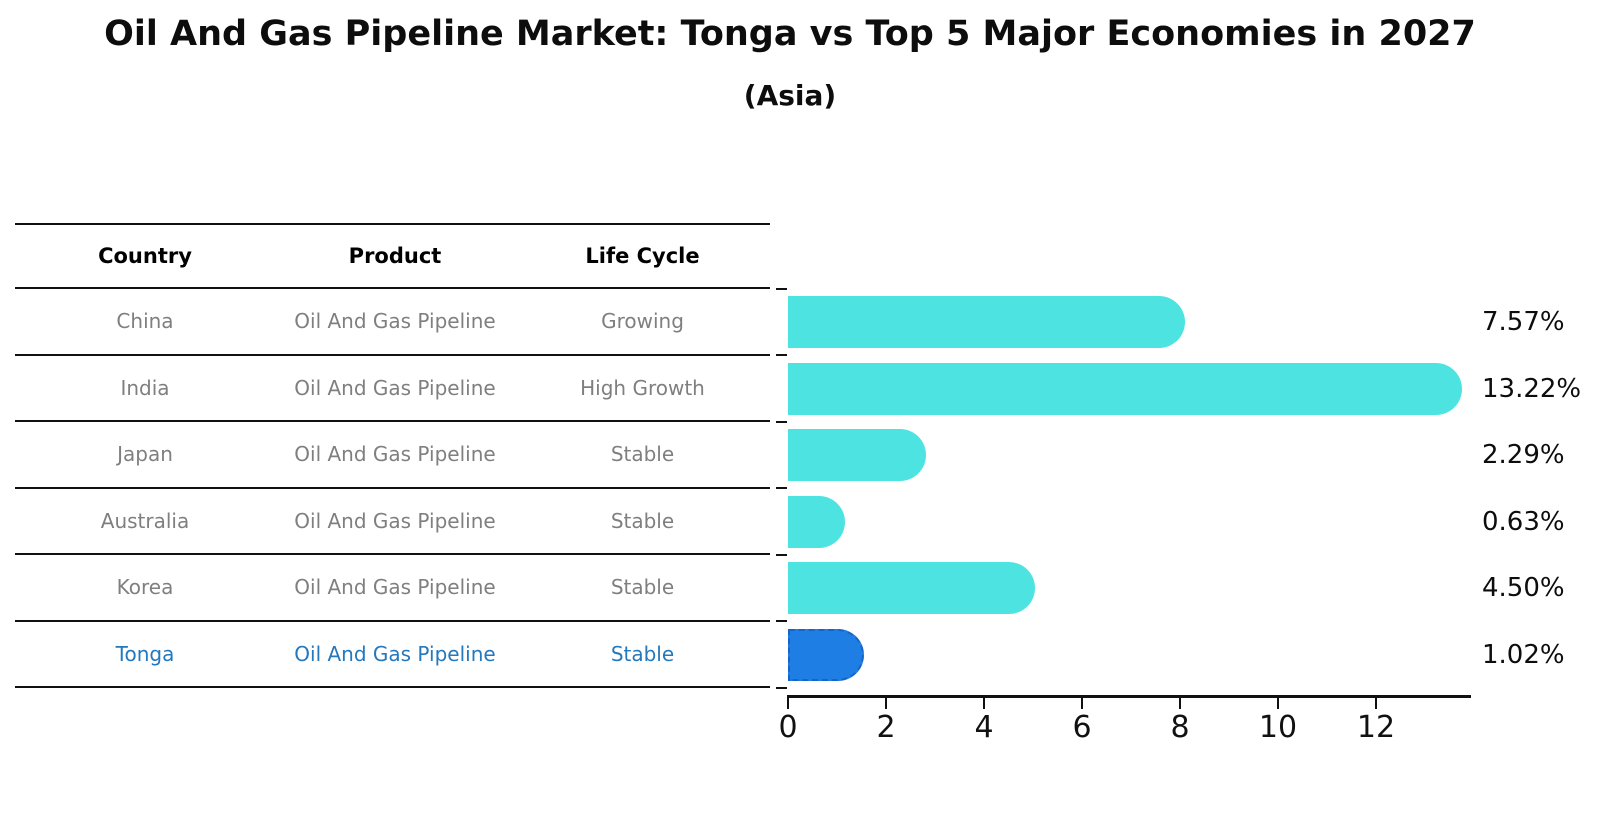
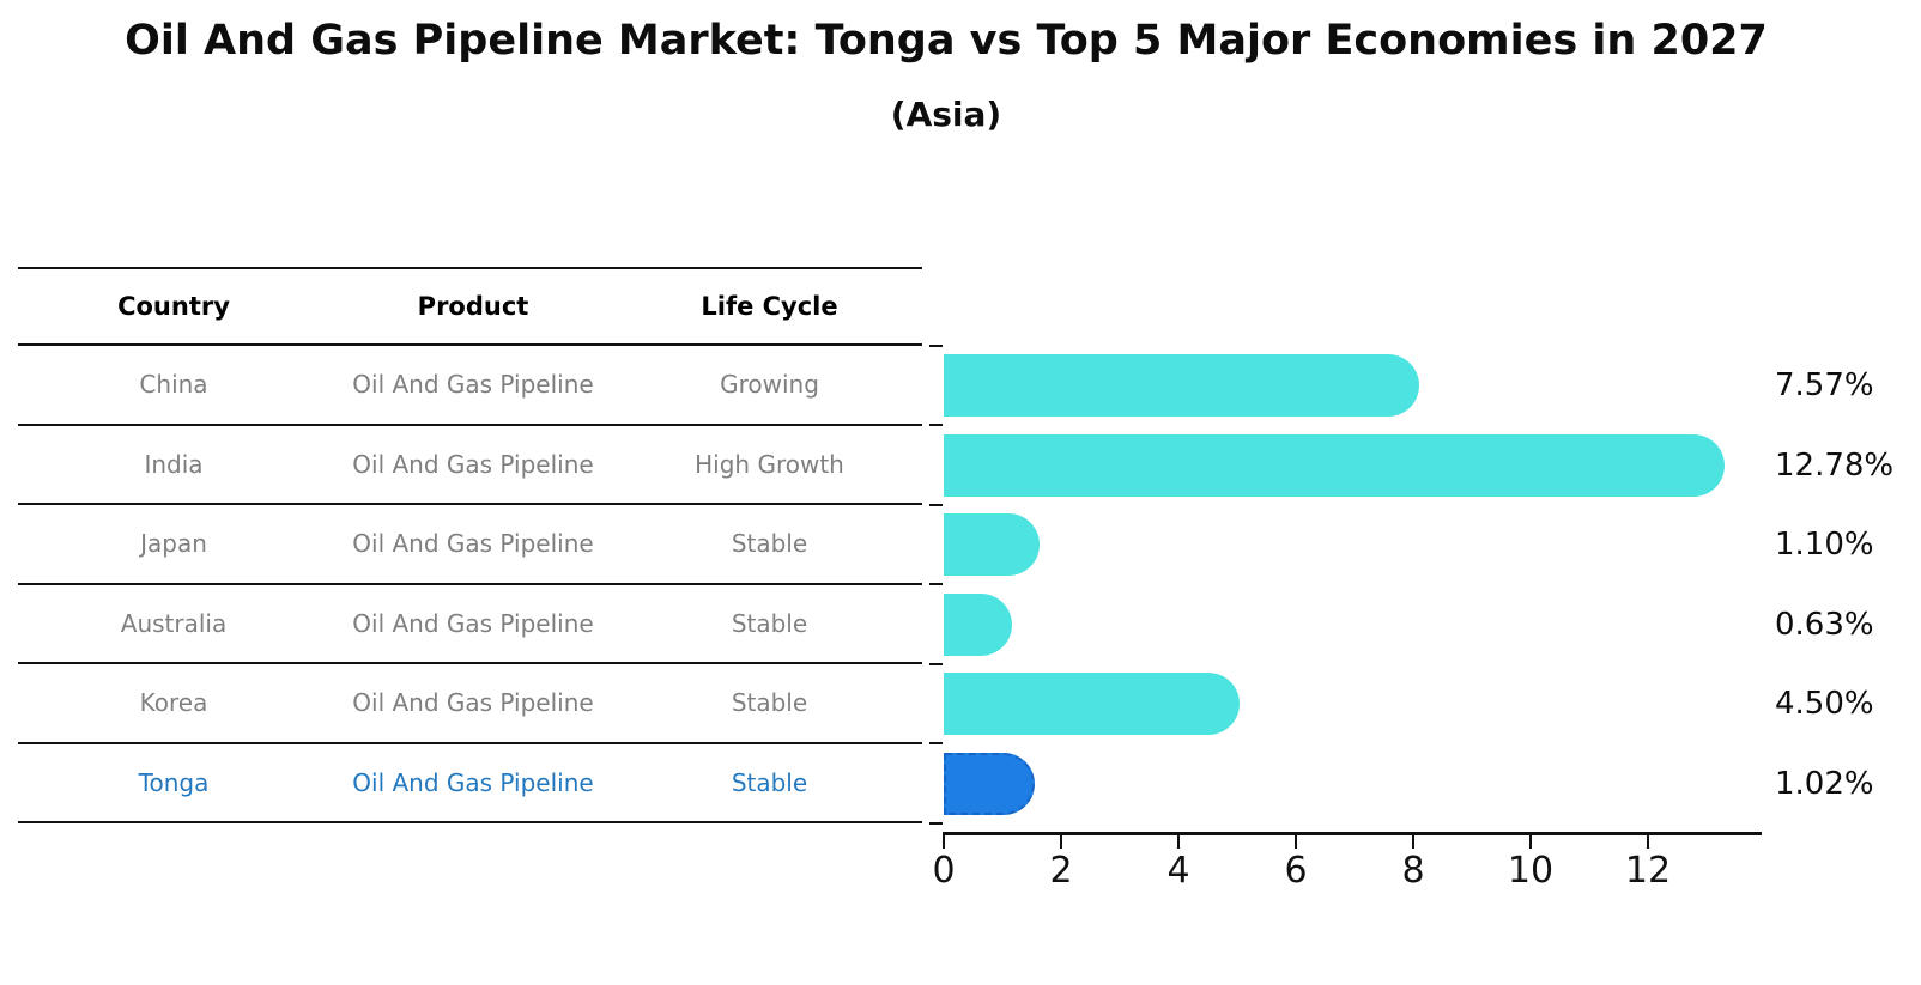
India: 13.22% -> 12.78%
Japan: 2.29% -> 1.10%
